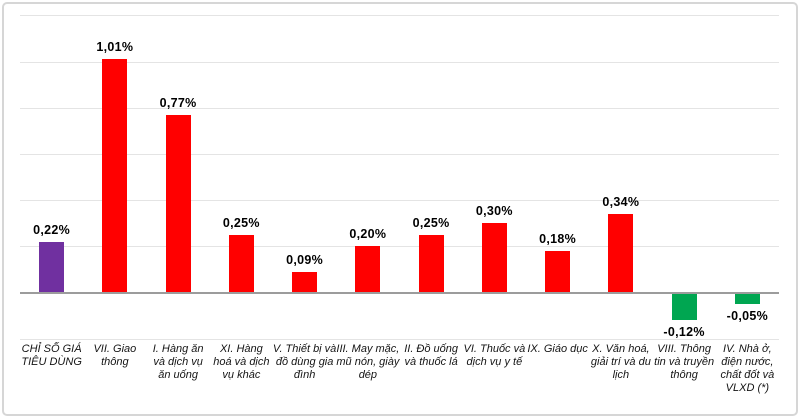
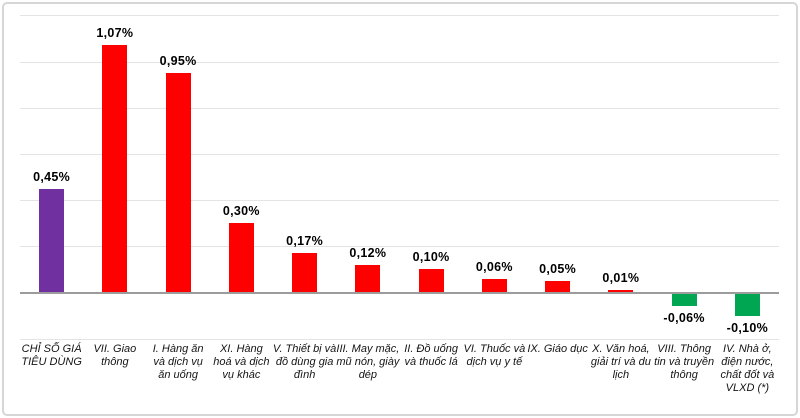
CHỈ SỐ GIÁ TIÊU DÙNG: 0,22% -> 0,45%
VII. Giao thông: 1,01% -> 1,07%
I. Hàng ăn và dịch vụ ăn uống: 0,77% -> 0,95%
XI. Hàng hoá và dịch vụ khác: 0,25% -> 0,30%
V. Thiết bị và đồ dùng gia đình: 0,09% -> 0,17%
III. May mặc, mũ nón, giày dép: 0,20% -> 0,12%
II. Đồ uống và thuốc lá: 0,25% -> 0,10%
VI. Thuốc và dịch vụ y tế: 0,30% -> 0,06%
IX. Giáo dục: 0,18% -> 0,05%
X. Văn hoá, giải trí và du lịch: 0,34% -> 0,01%
VIII. Thông tin và truyền thông: -0,12% -> -0,06%
IV. Nhà ở, điện nước, chất đốt và VLXD (*): -0,05% -> -0,10%
